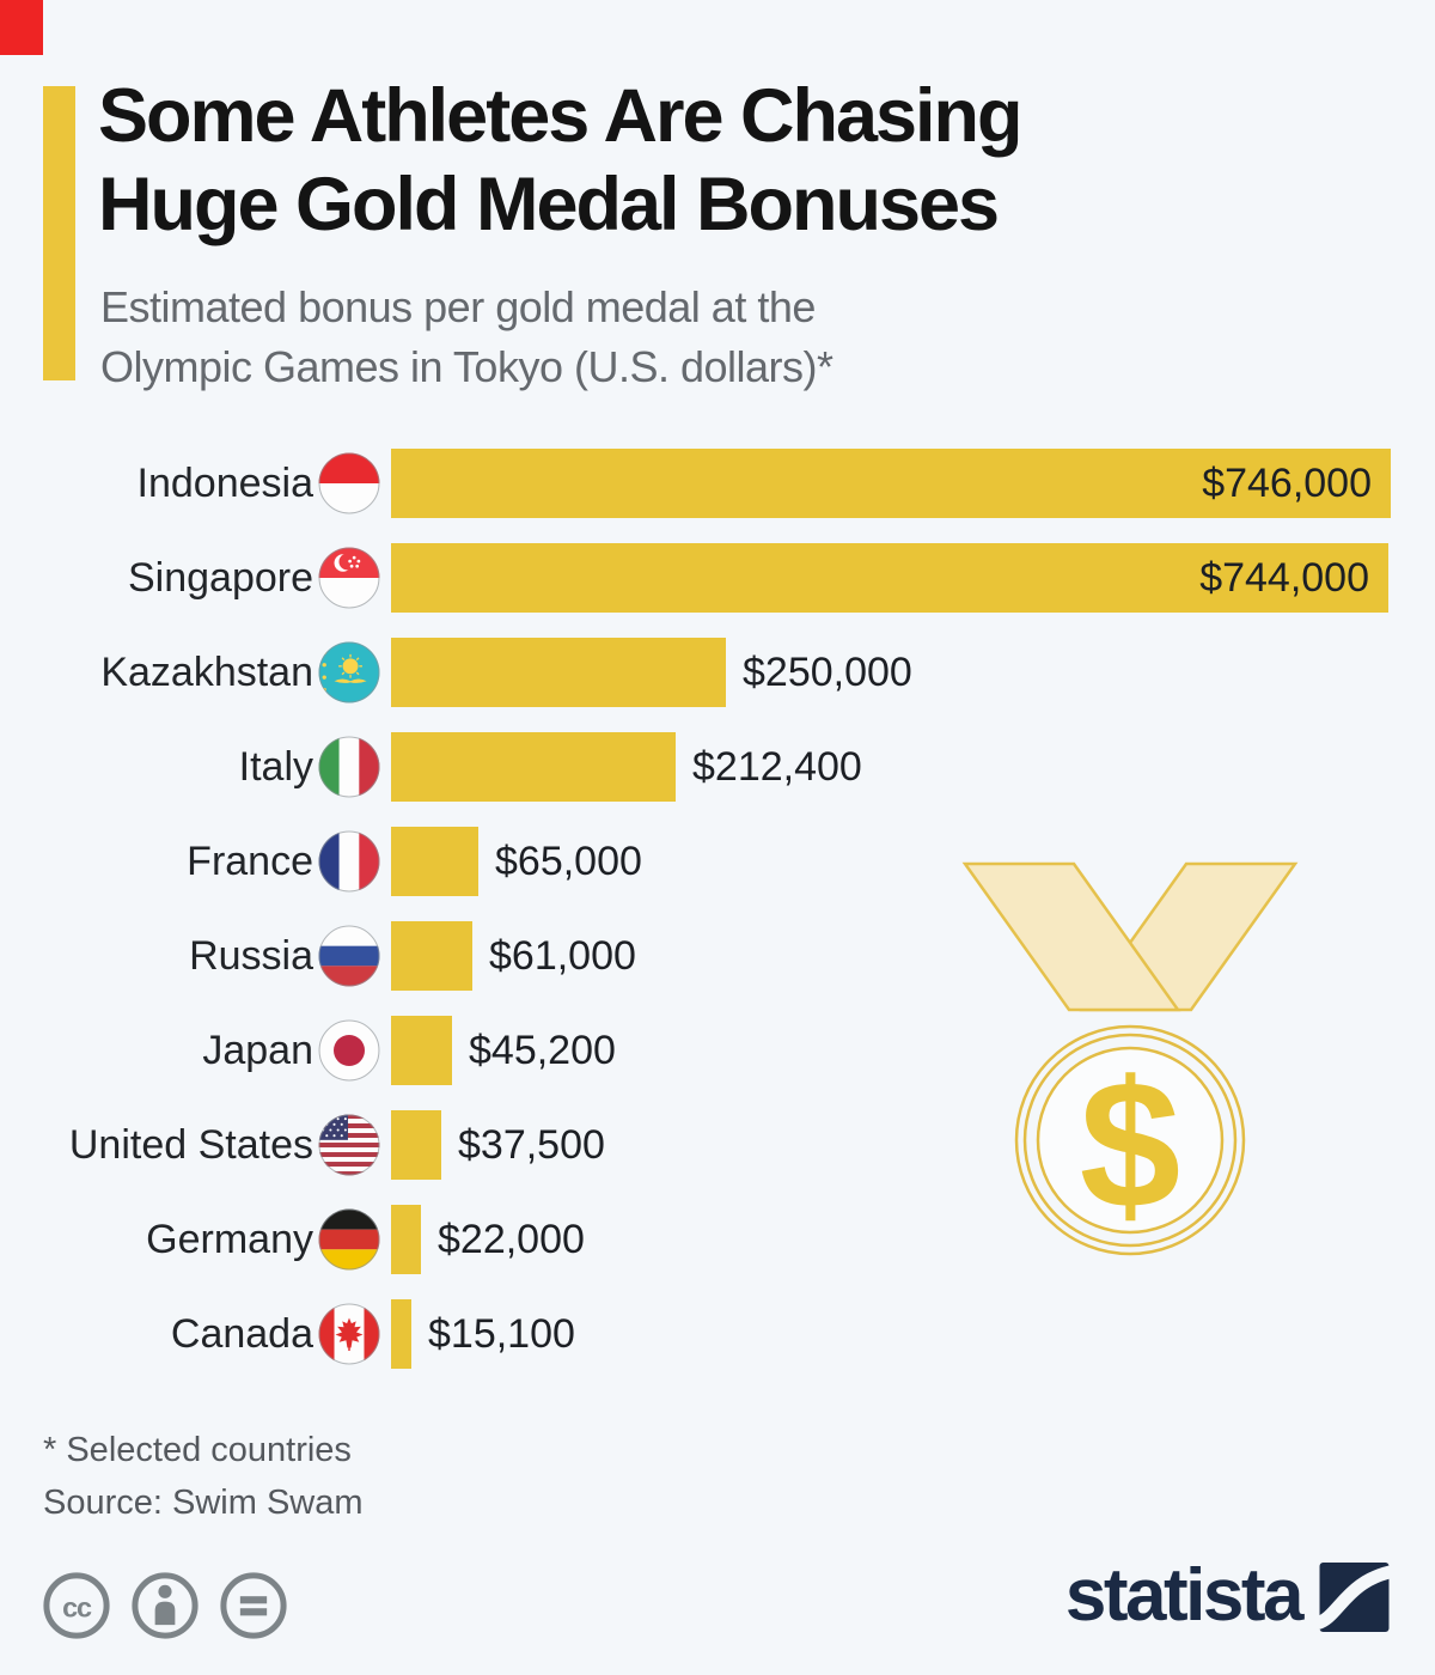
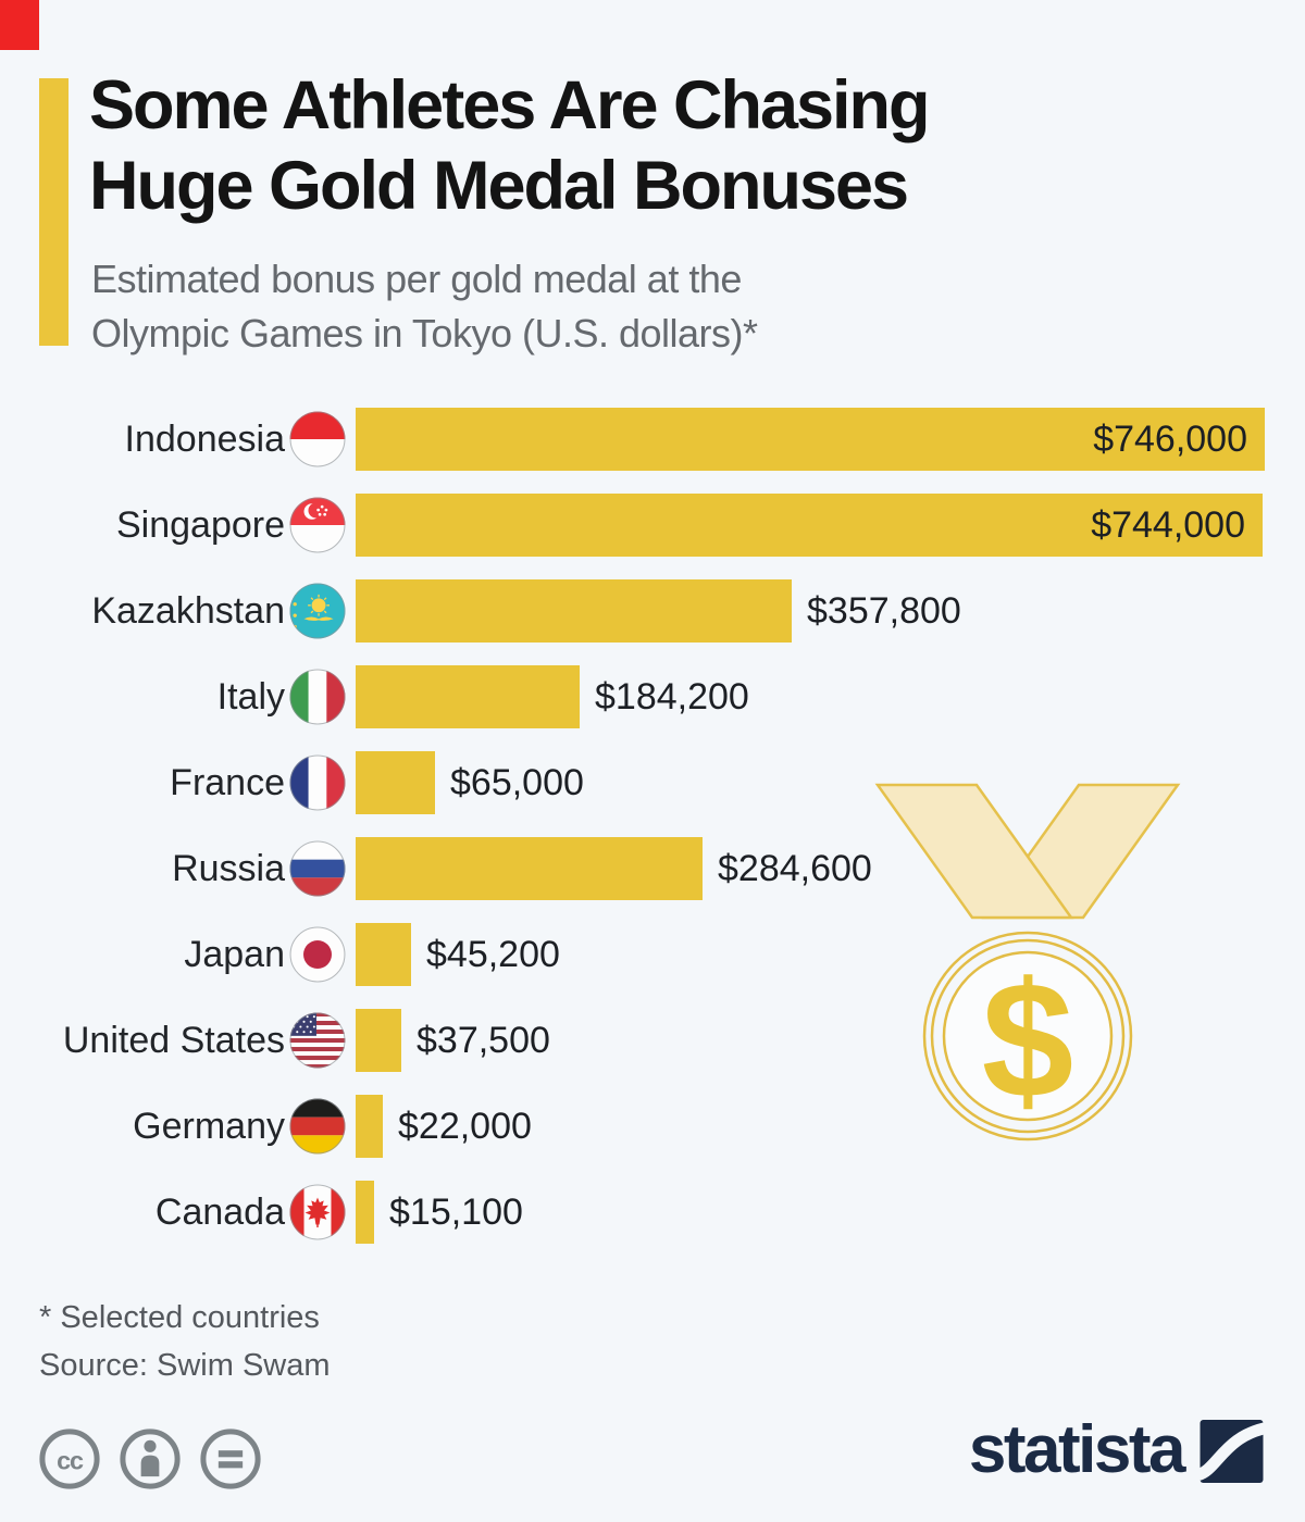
Kazakhstan: $250,000 -> $357,800
Italy: $212,400 -> $184,200
Russia: $61,000 -> $284,600
